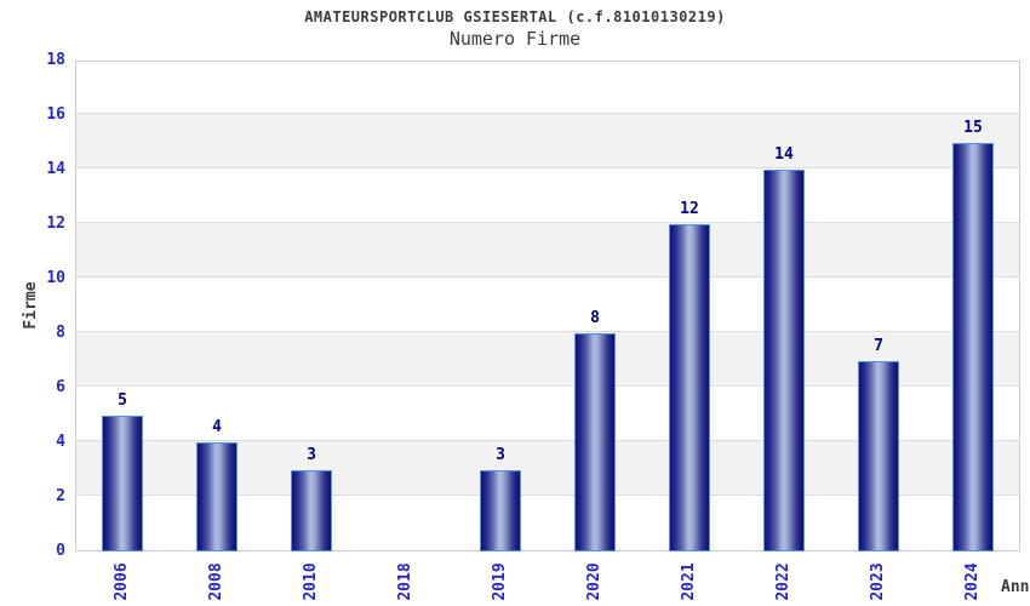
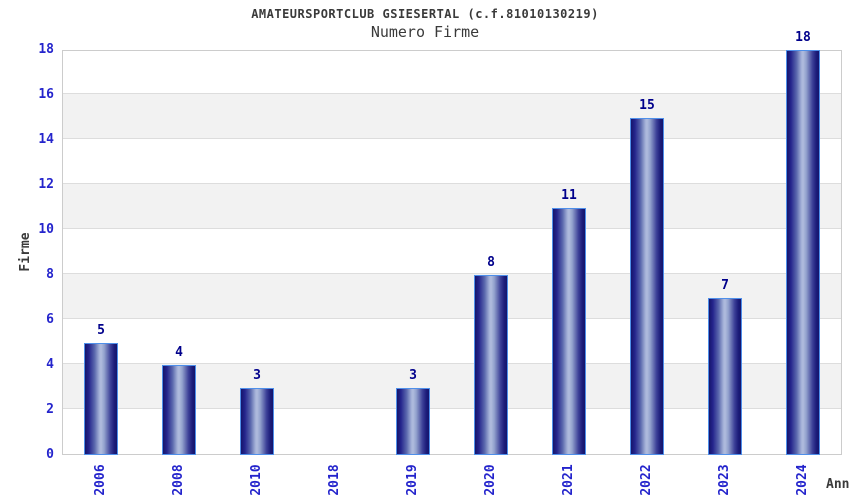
2021: 12 -> 11
2022: 14 -> 15
2024: 15 -> 18
